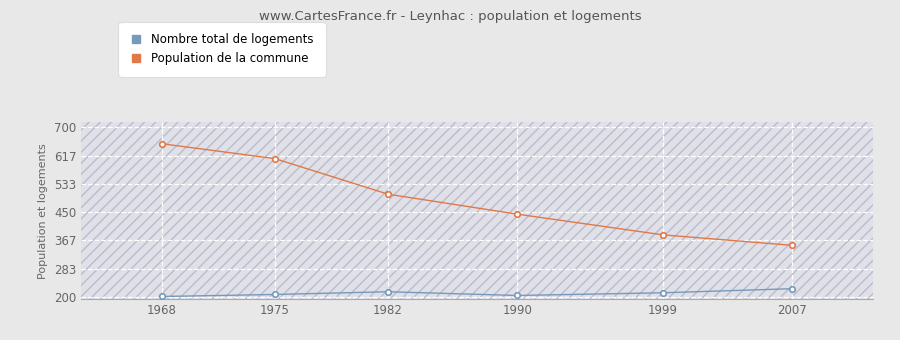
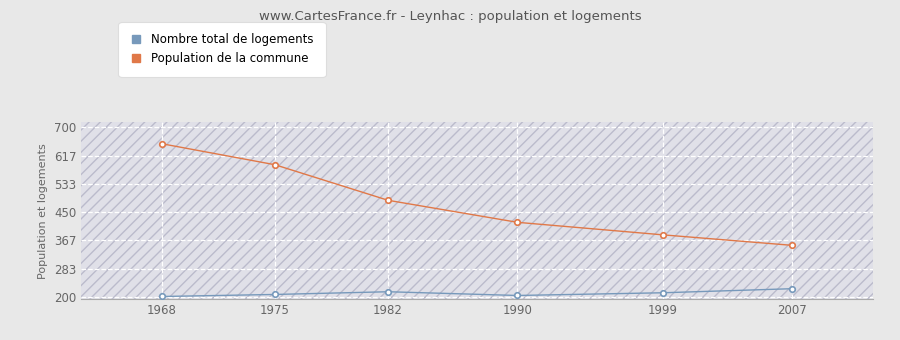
Population de la commune/1975: 608 -> 590
Population de la commune/1982: 503 -> 485
Population de la commune/1990: 444 -> 420
